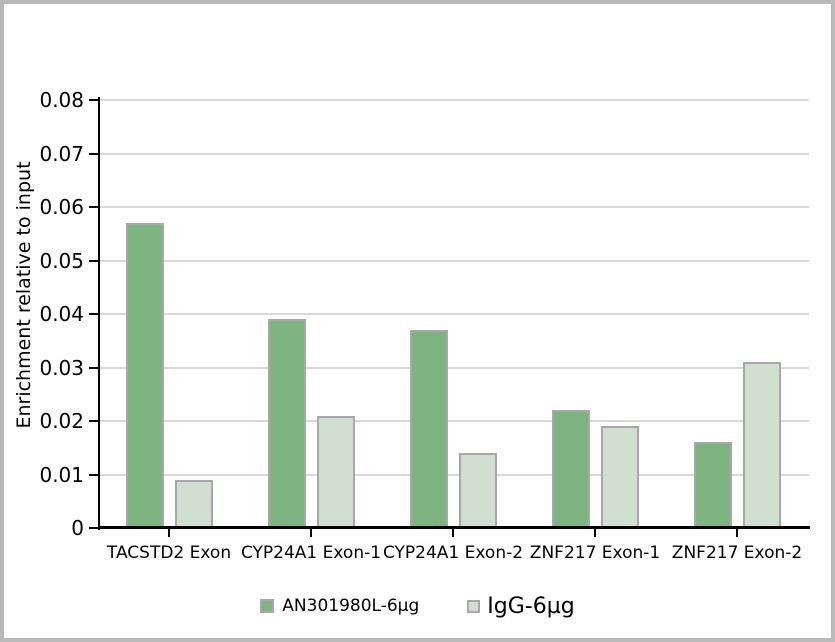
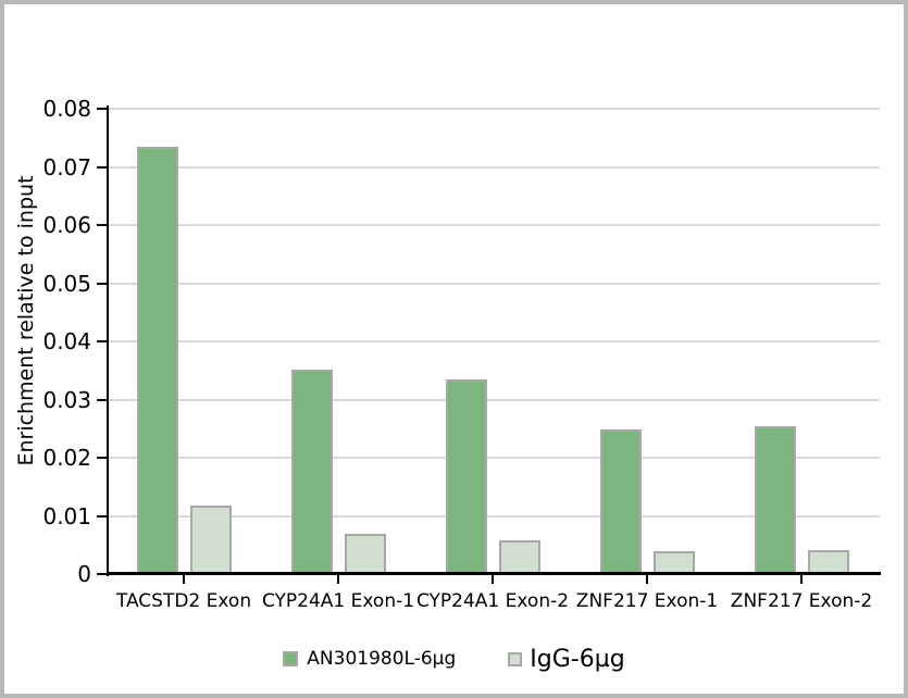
AN301980L-6µg/TACSTD2 Exon: 0.057 -> 0.073
IgG-6µg/TACSTD2 Exon: 0.009 -> 0.012
AN301980L-6µg/CYP24A1 Exon-1: 0.039 -> 0.035
IgG-6µg/CYP24A1 Exon-1: 0.021 -> 0.007
AN301980L-6µg/CYP24A1 Exon-2: 0.037 -> 0.034
IgG-6µg/CYP24A1 Exon-2: 0.014 -> 0.006
AN301980L-6µg/ZNF217 Exon-1: 0.022 -> 0.025
IgG-6µg/ZNF217 Exon-1: 0.019 -> 0.004
AN301980L-6µg/ZNF217 Exon-2: 0.016 -> 0.025
IgG-6µg/ZNF217 Exon-2: 0.031 -> 0.004
